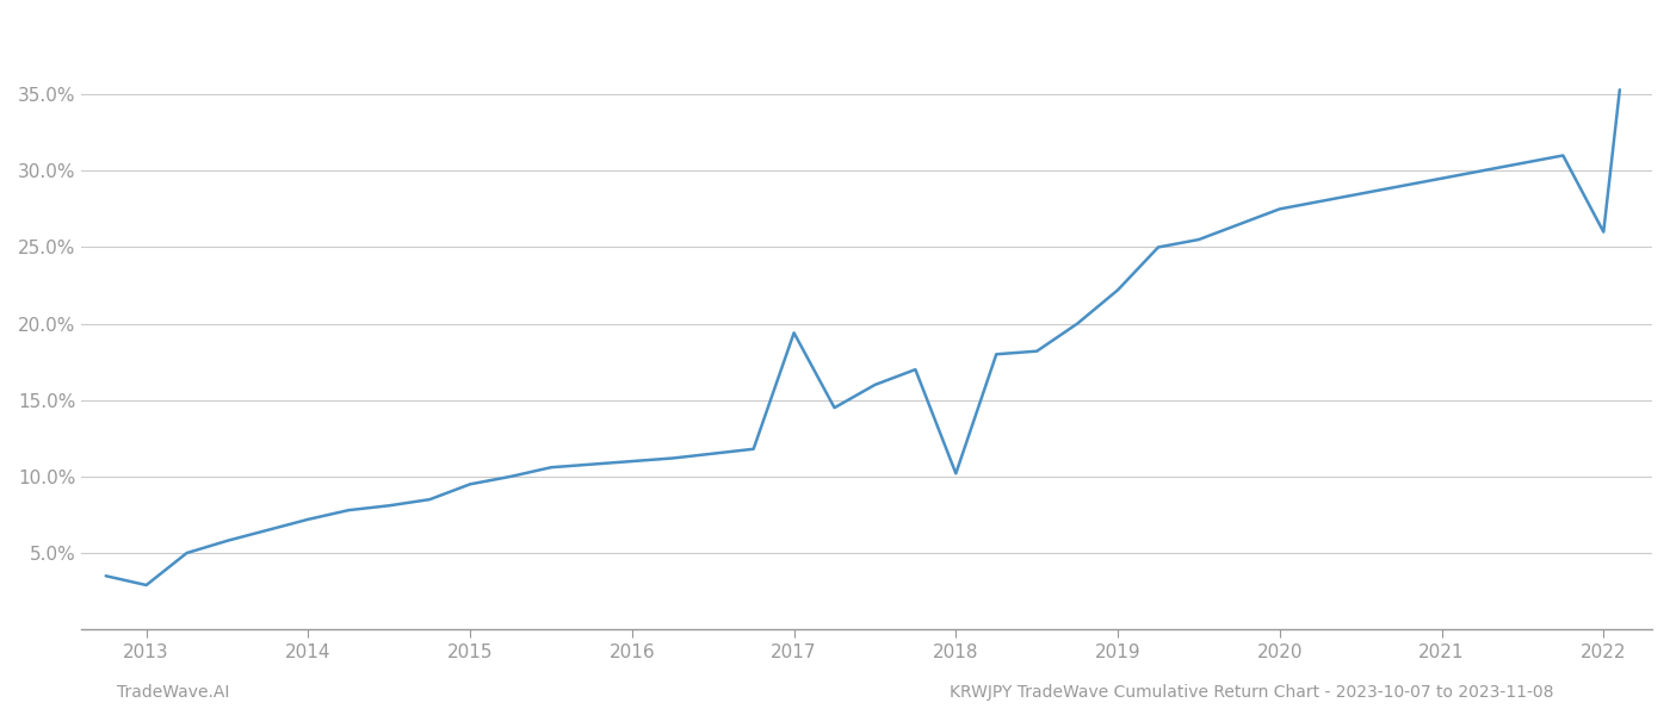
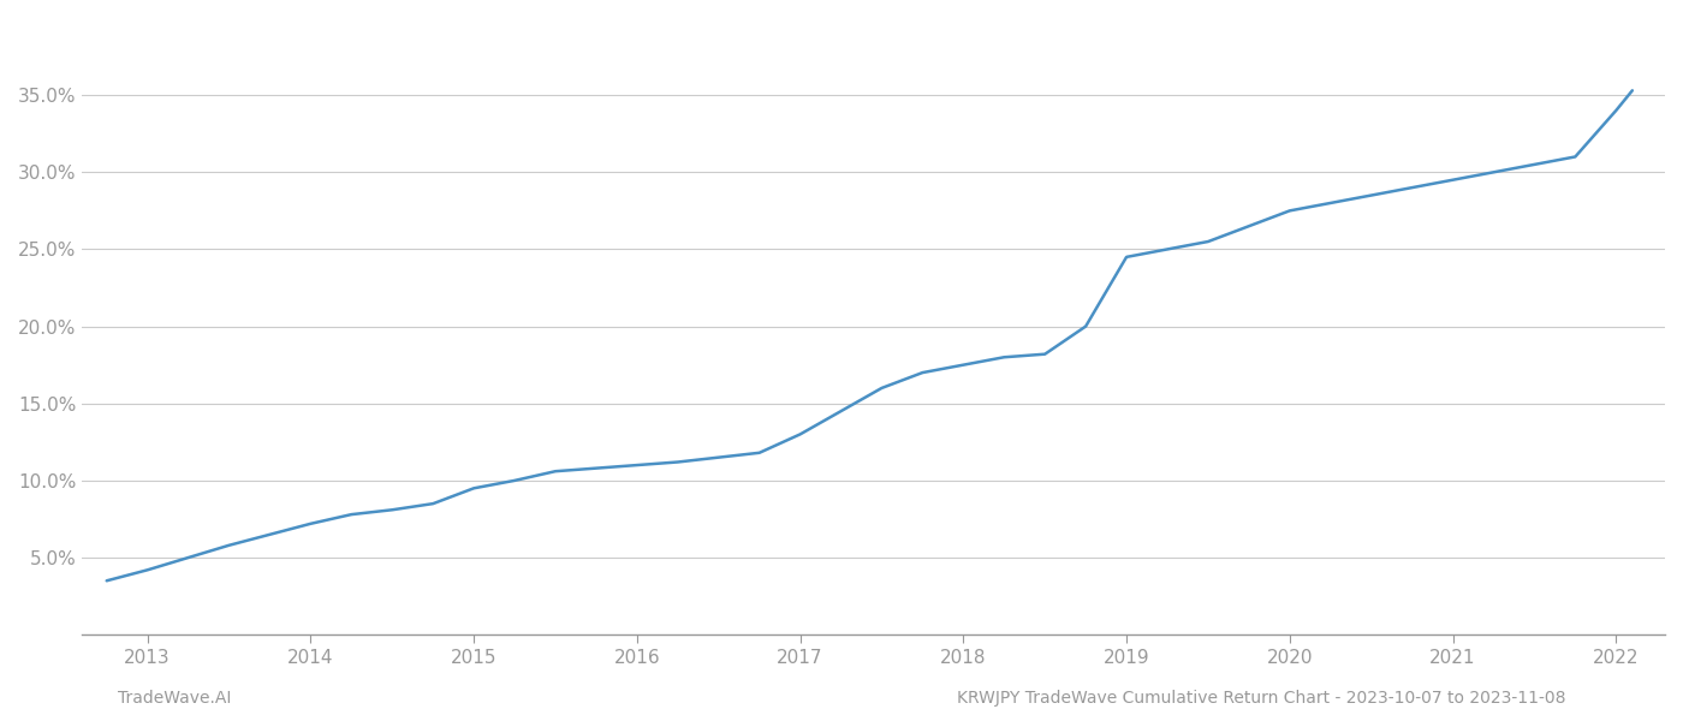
2013: 2.9% -> 4.2%
2017: 19.4% -> 13.0%
2018: 10.2% -> 17.5%
2019: 22.2% -> 24.5%
2022: 26.0% -> 34.0%
